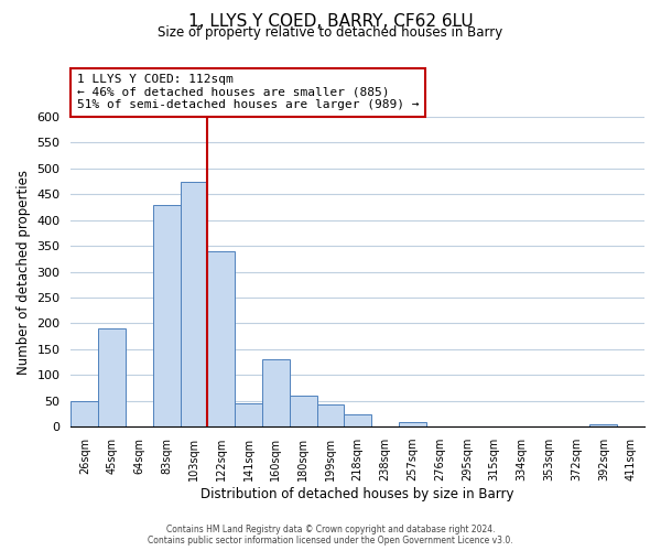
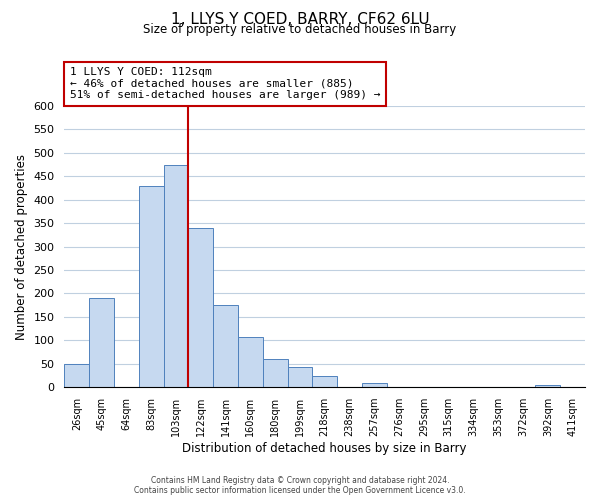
141sqm: 45 -> 175
160sqm: 130 -> 108
